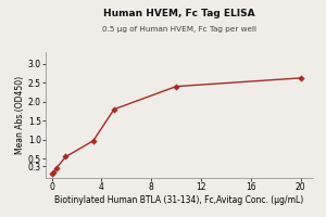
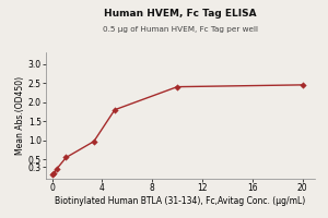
20: 2.62 -> 2.45
